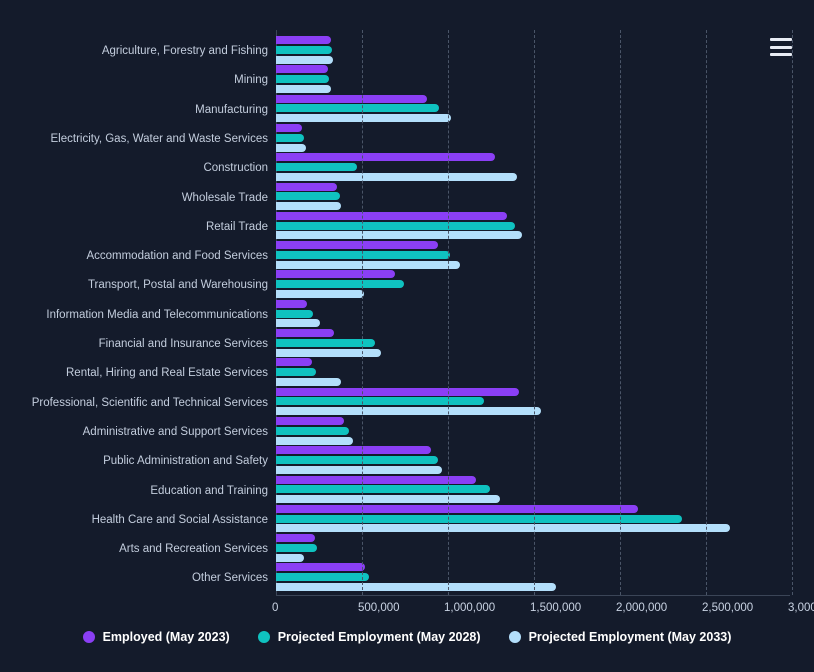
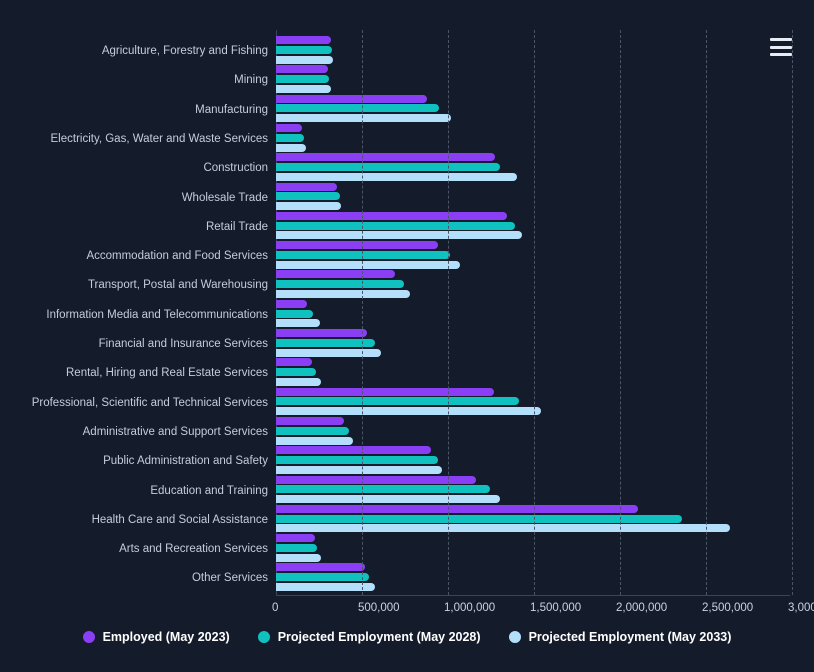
Projected Employment (May 2028)/Construction: 470000 -> 1300000
Projected Employment (May 2033)/Transport, Postal and Warehousing: 510000 -> 780000
Employed (May 2023)/Financial and Insurance Services: 340000 -> 530000
Projected Employment (May 2033)/Rental, Hiring and Real Estate Services: 380000 -> 260000
Employed (May 2023)/Professional, Scientific and Technical Services: 1410000 -> 1270000
Projected Employment (May 2028)/Professional, Scientific and Technical Services: 1210000 -> 1420000
Projected Employment (May 2033)/Arts and Recreation Services: 160000 -> 260000
Projected Employment (May 2033)/Other Services: 1630000 -> 580000
